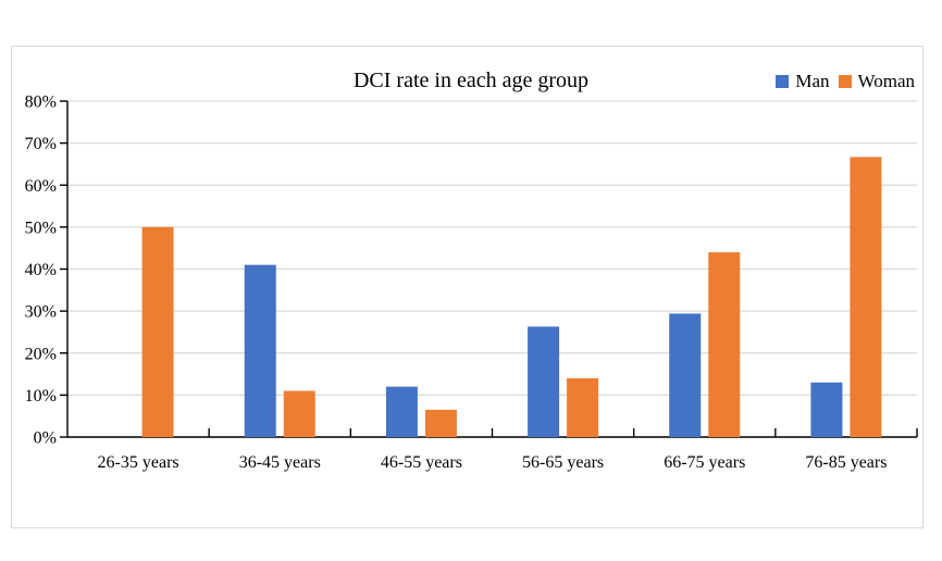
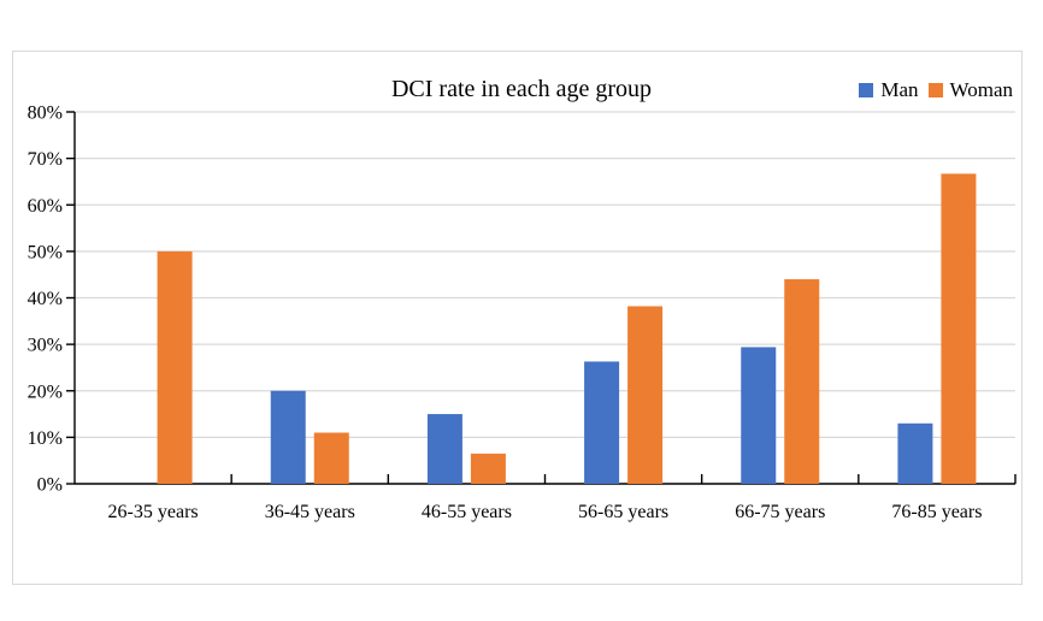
Man/36-45 years: 41% -> 20%
Man/46-55 years: 12% -> 15%
Woman/56-65 years: 14% -> 38%
